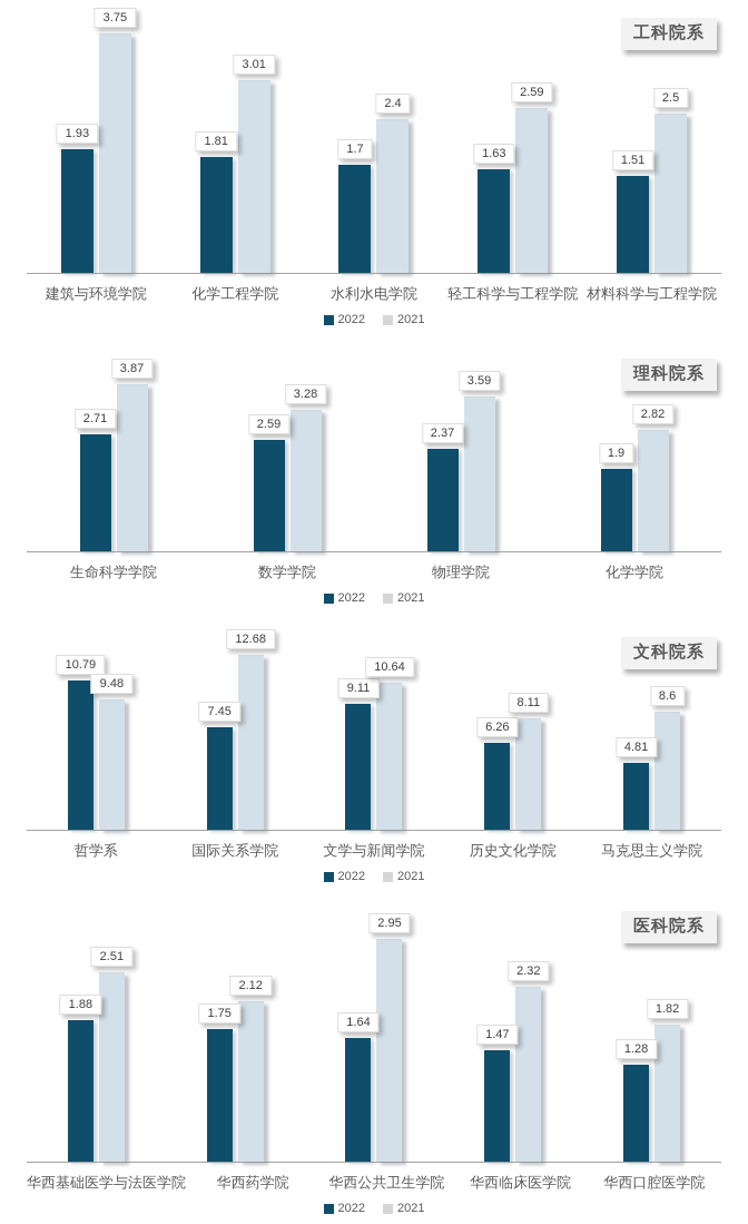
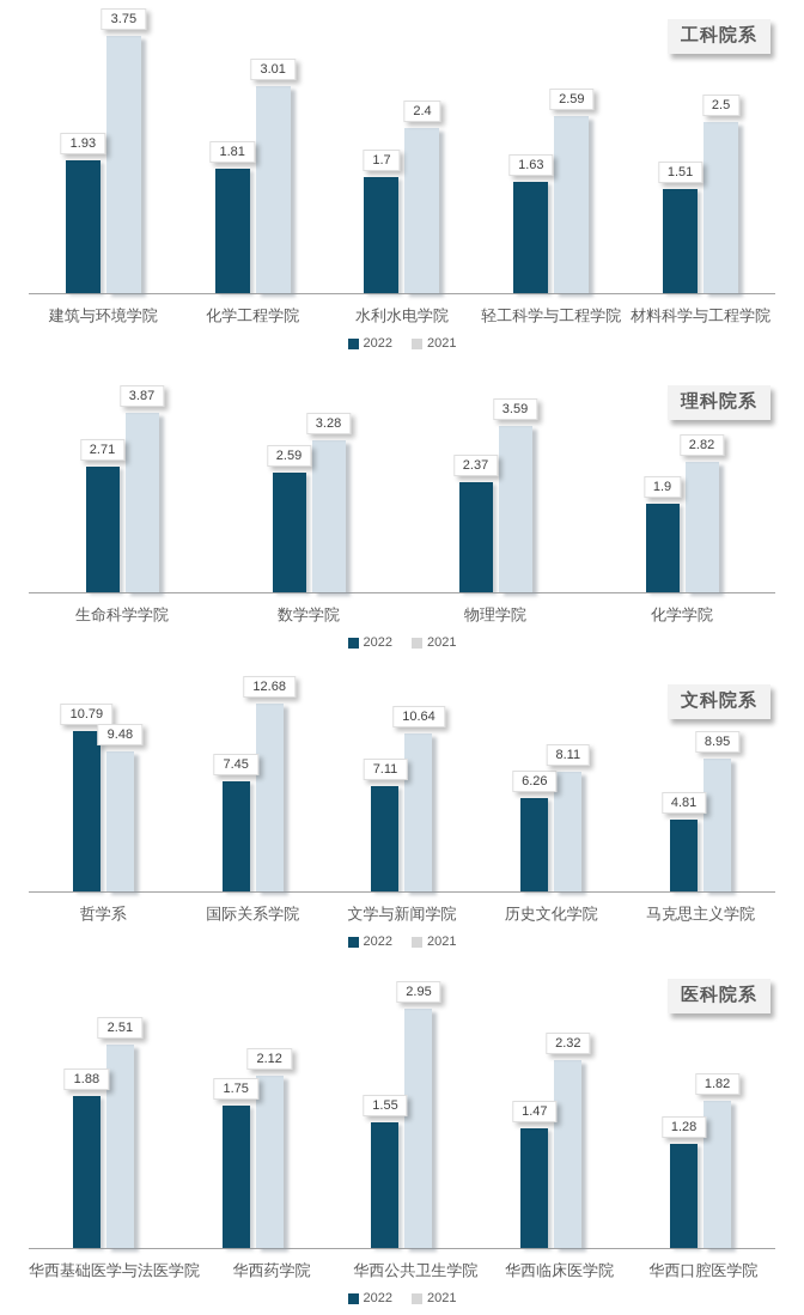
文科院系/2022/文学与新闻学院: 9.11 -> 7.11
文科院系/2021/马克思主义学院: 8.6 -> 8.95
医科院系/2022/华西公共卫生学院: 1.64 -> 1.55
